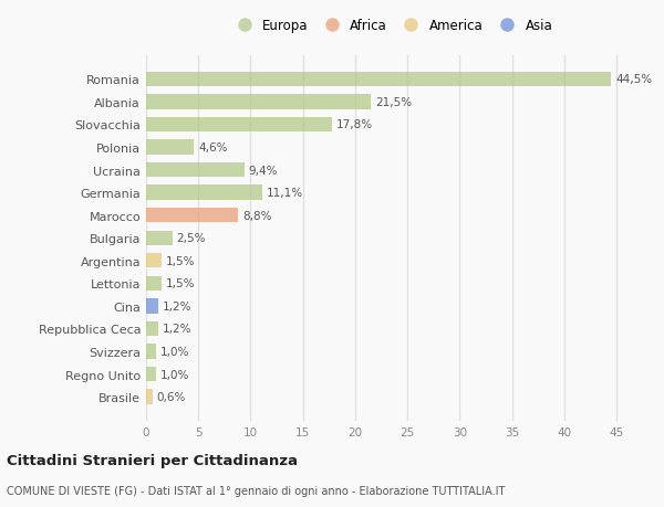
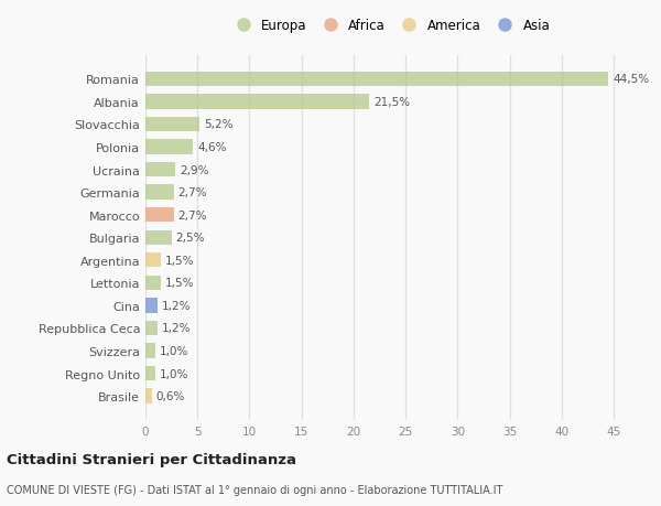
Slovacchia: 17,8% -> 5,2%
Ucraina: 9,4% -> 2,9%
Germania: 11,1% -> 2,7%
Marocco: 8,8% -> 2,7%
